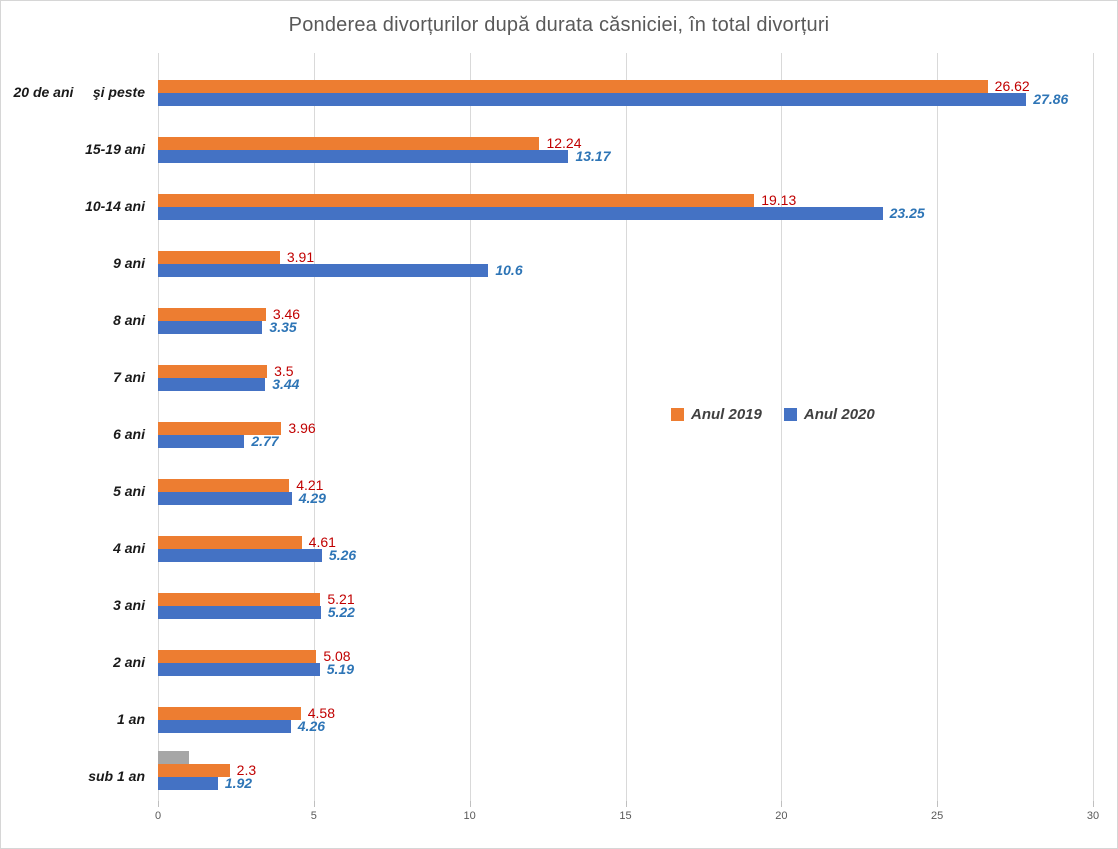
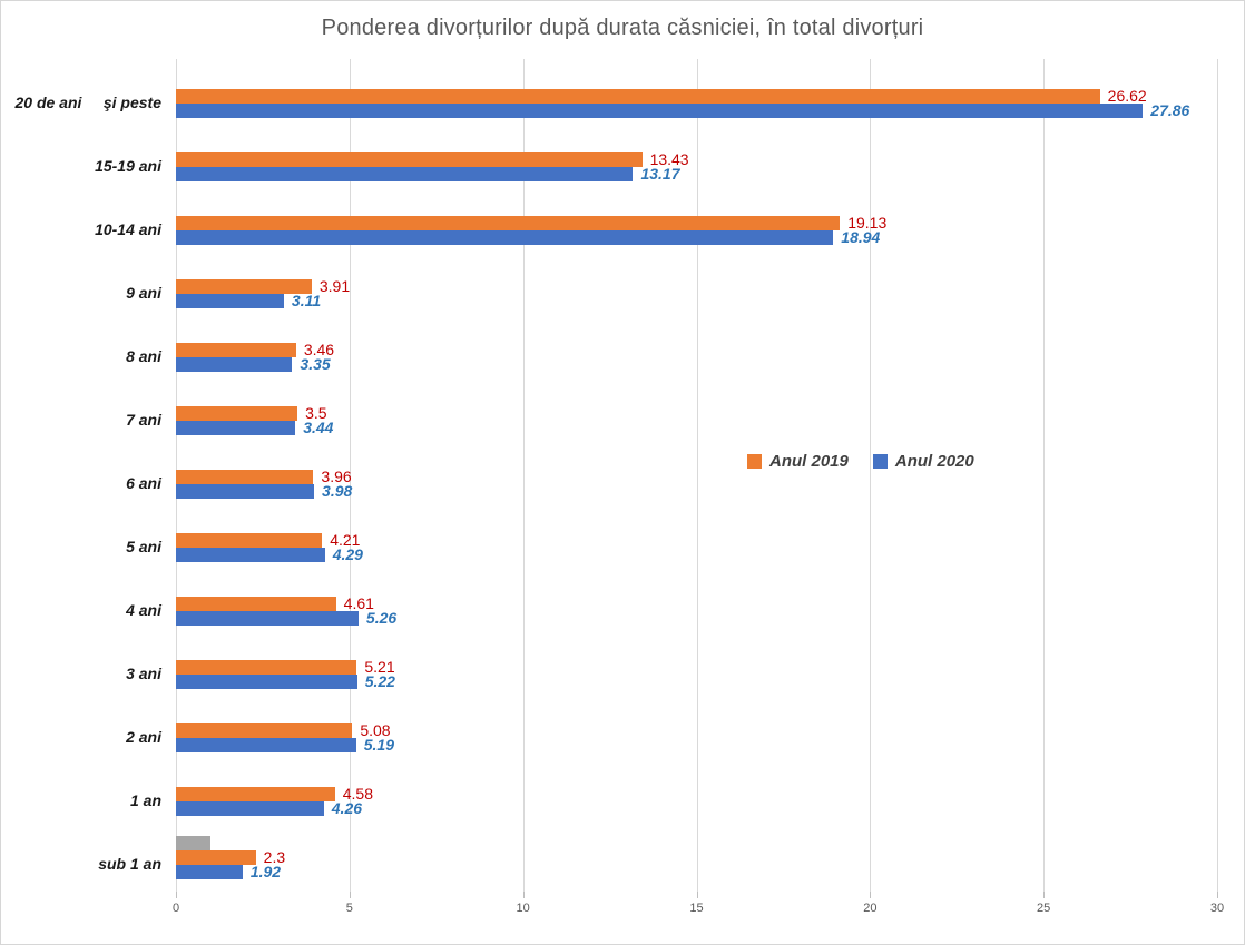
Anul 2019/15-19 ani: 12.24 -> 13.43
Anul 2020/10-14 ani: 23.25 -> 18.94
Anul 2020/9 ani: 10.6 -> 3.11
Anul 2020/6 ani: 2.77 -> 3.98
